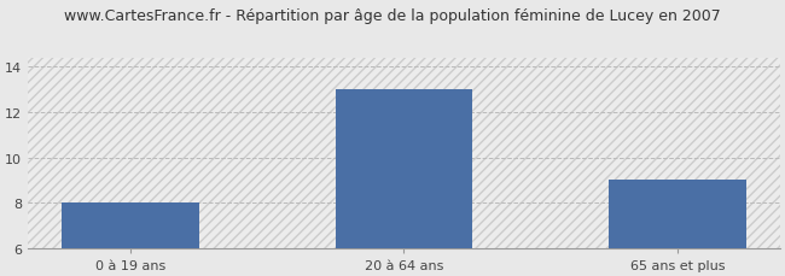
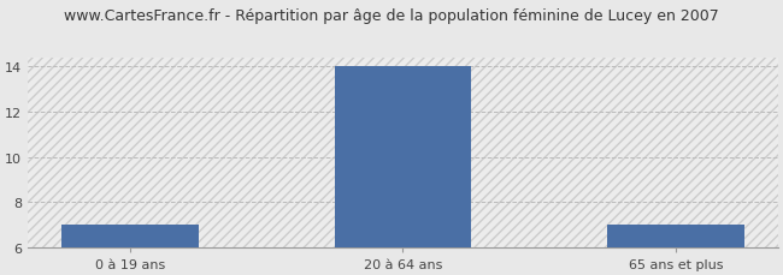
0 à 19 ans: 8 -> 7
20 à 64 ans: 13 -> 14
65 ans et plus: 9 -> 7
